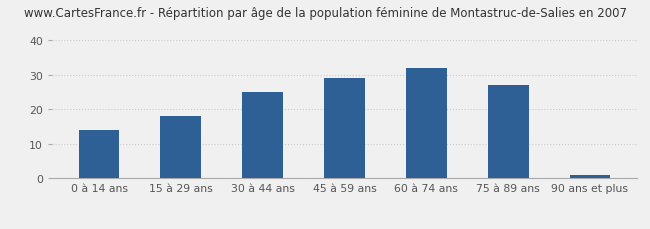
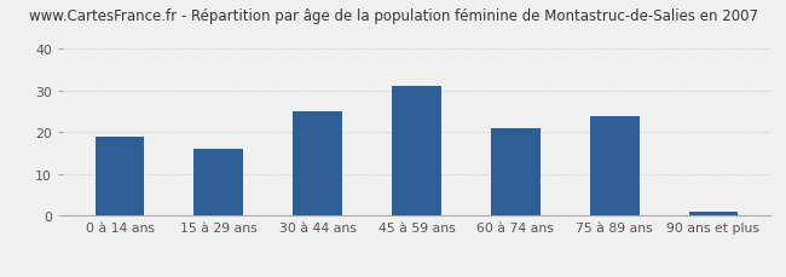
0 à 14 ans: 14 -> 19
15 à 29 ans: 18 -> 16
45 à 59 ans: 29 -> 31
60 à 74 ans: 32 -> 21
75 à 89 ans: 27 -> 24
